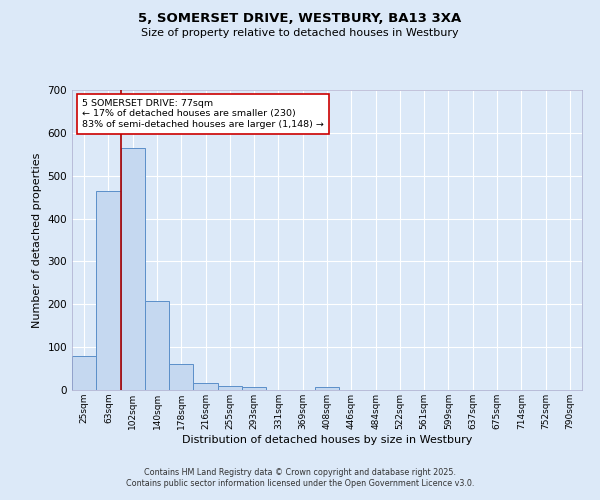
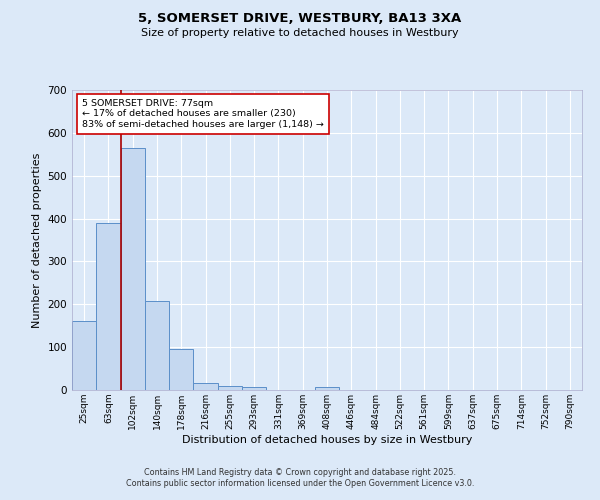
25sqm: 80 -> 160
63sqm: 465 -> 390
178sqm: 60 -> 95
